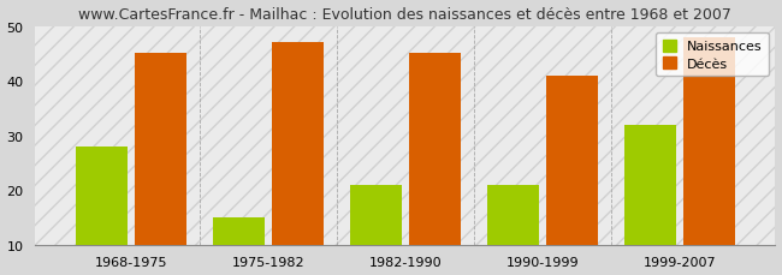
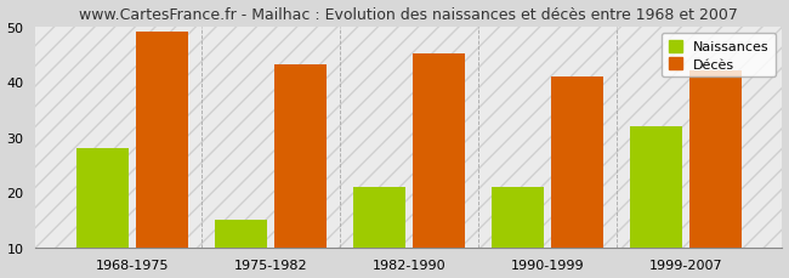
Décès/1968-1975: 45 -> 49
Décès/1975-1982: 47 -> 43
Décès/1999-2007: 48 -> 42
